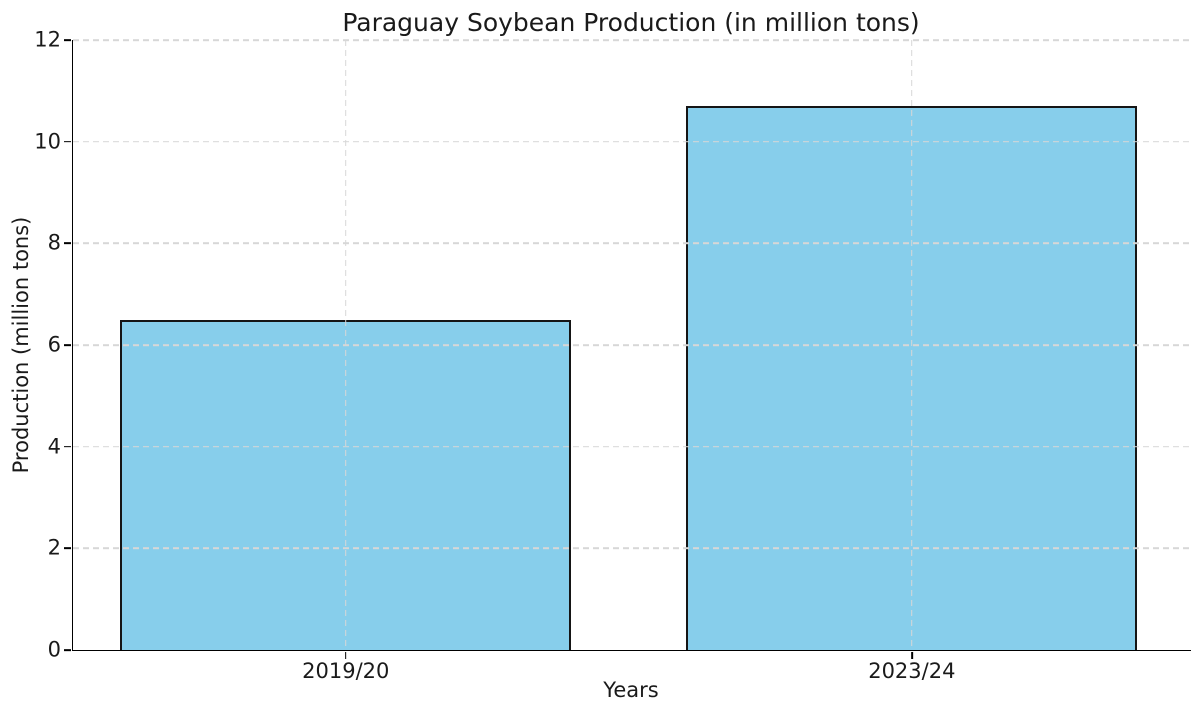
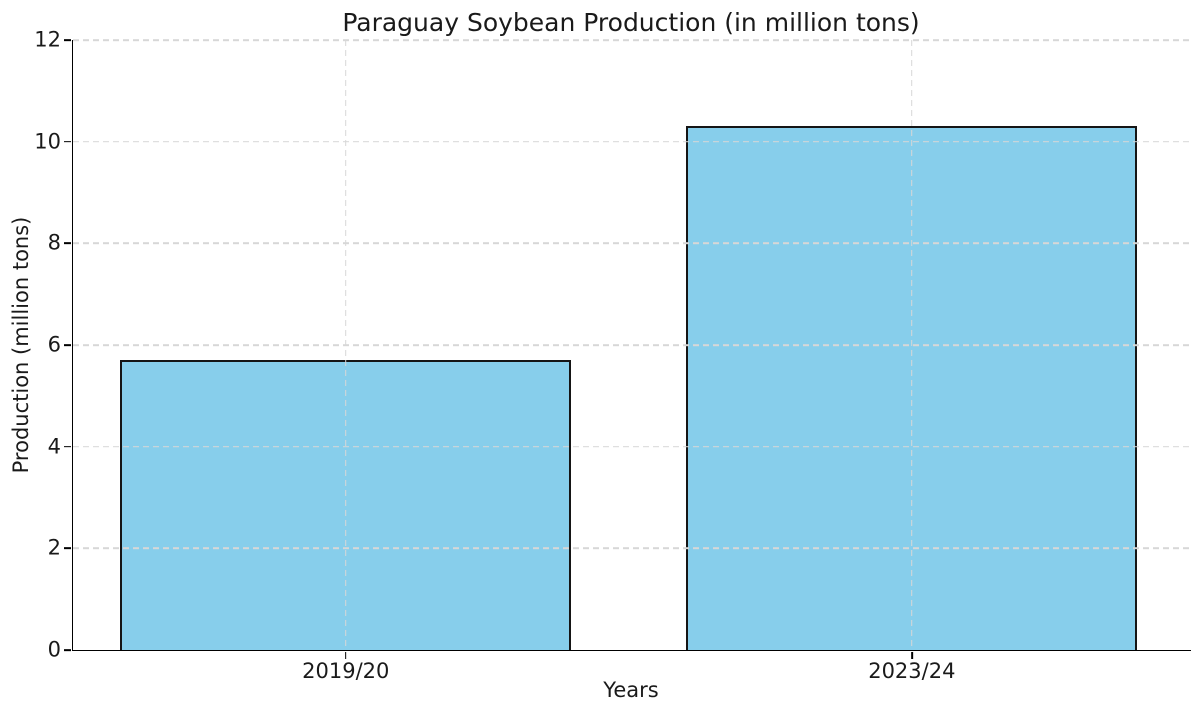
2019/20: 6.5 -> 5.7
2023/24: 10.7 -> 10.3
